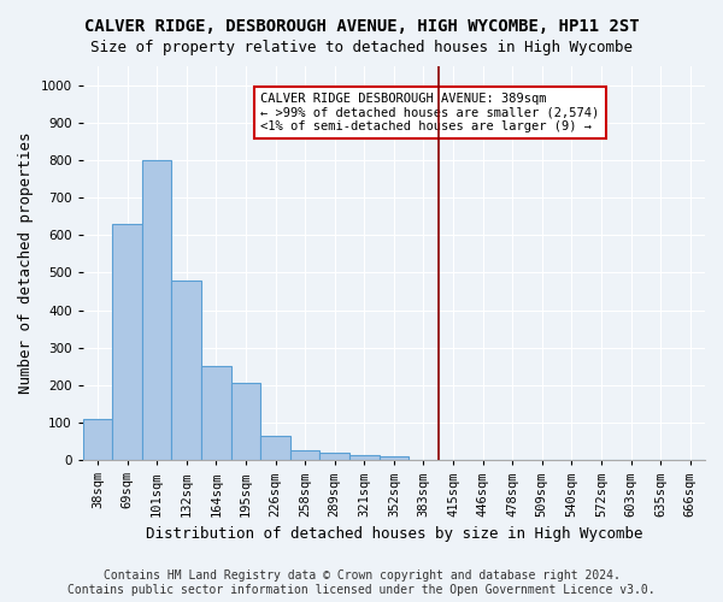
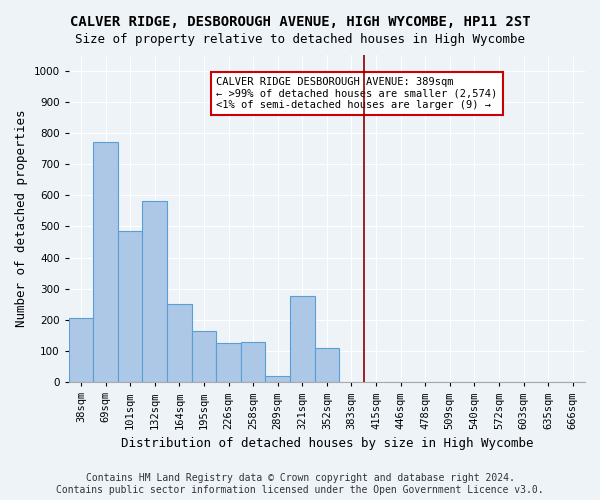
38sqm: 110 -> 205
69sqm: 630 -> 770
101sqm: 800 -> 485
132sqm: 480 -> 580
195sqm: 205 -> 165
226sqm: 65 -> 125
258sqm: 27 -> 130
321sqm: 12 -> 275
352sqm: 10 -> 110
